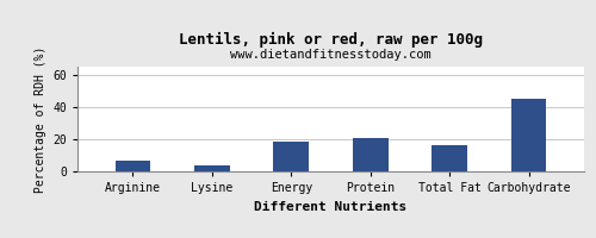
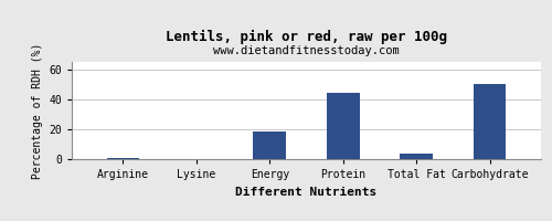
Arginine: 7 -> 0
Lysine: 4 -> 0
Protein: 21 -> 44
Total Fat: 16 -> 4
Carbohydrate: 45 -> 50
